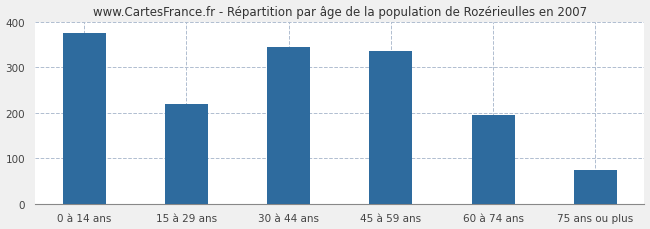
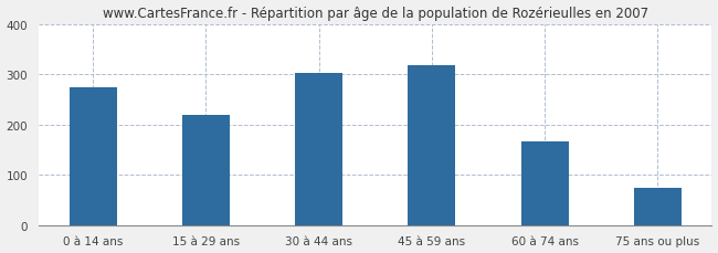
0 à 14 ans: 375 -> 273
30 à 44 ans: 345 -> 303
45 à 59 ans: 335 -> 317
60 à 74 ans: 195 -> 166
